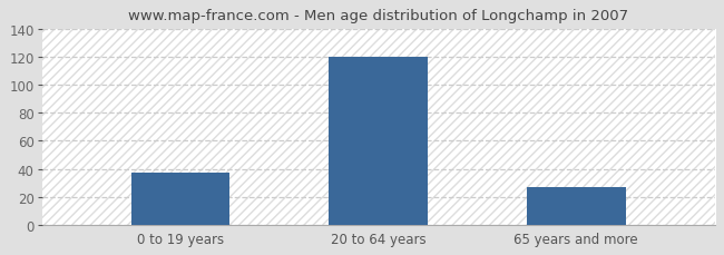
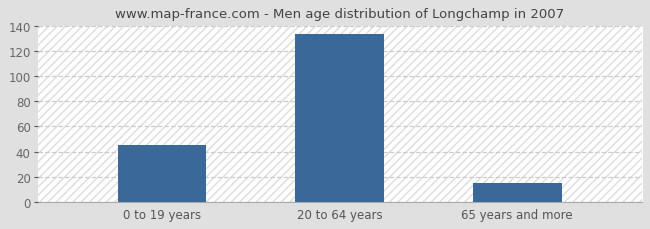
0 to 19 years: 37 -> 45
20 to 64 years: 120 -> 133
65 years and more: 27 -> 15
